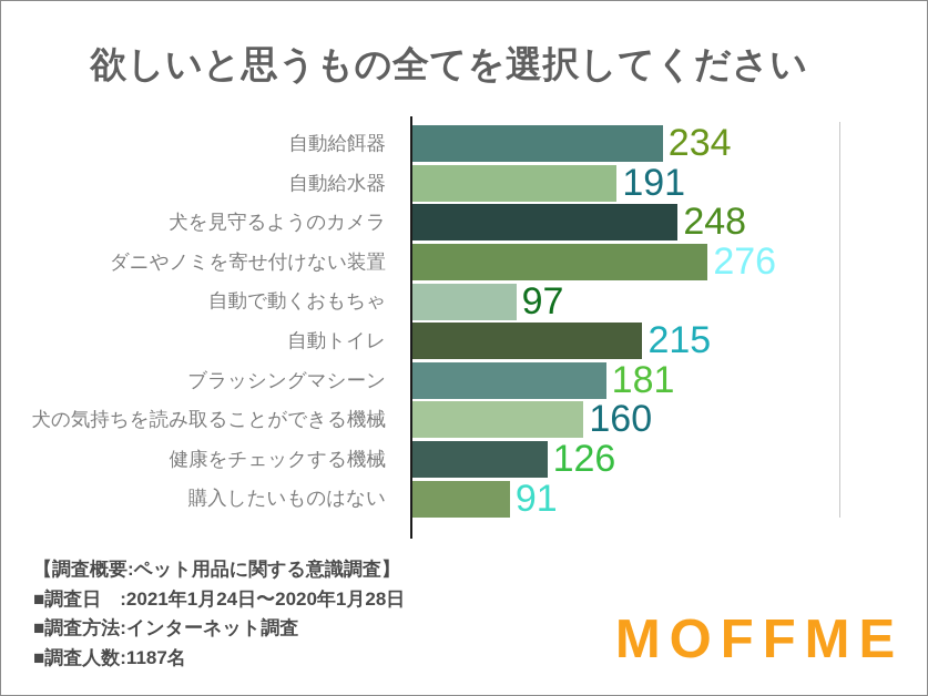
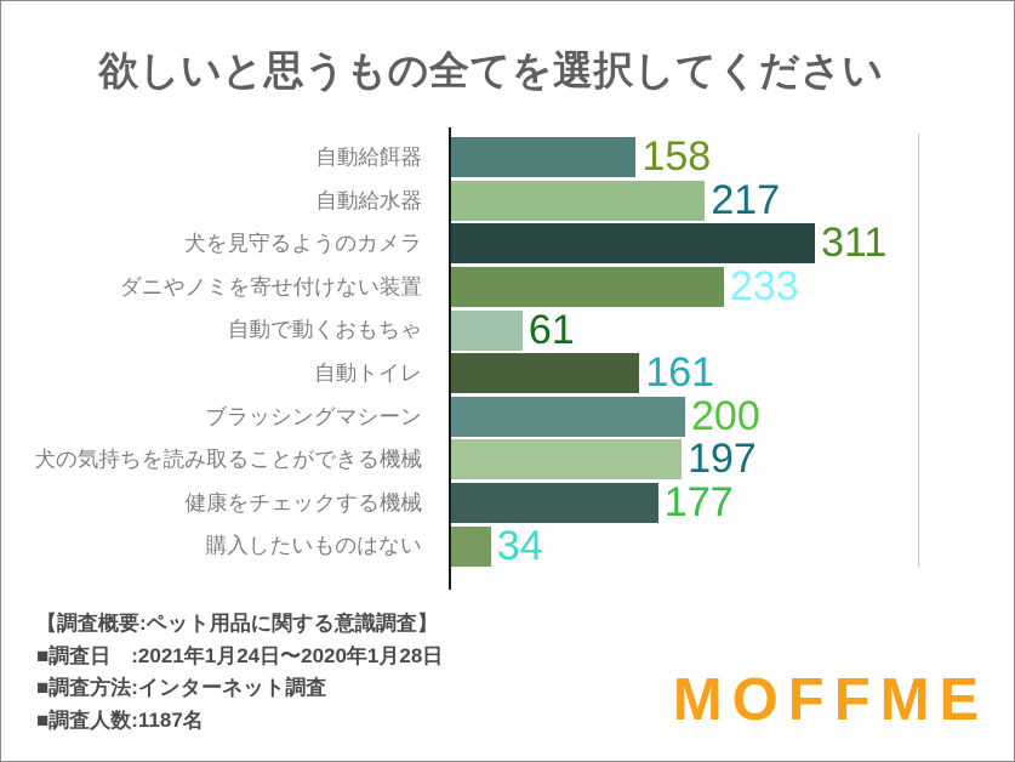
自動給餌器: 234 -> 158
自動給水器: 191 -> 217
犬を見守るようのカメラ: 248 -> 311
ダニやノミを寄せ付けない装置: 276 -> 233
自動で動くおもちゃ: 97 -> 61
自動トイレ: 215 -> 161
ブラッシングマシーン: 181 -> 200
犬の気持ちを読み取ることができる機械: 160 -> 197
健康をチェックする機械: 126 -> 177
購入したいものはない: 91 -> 34
